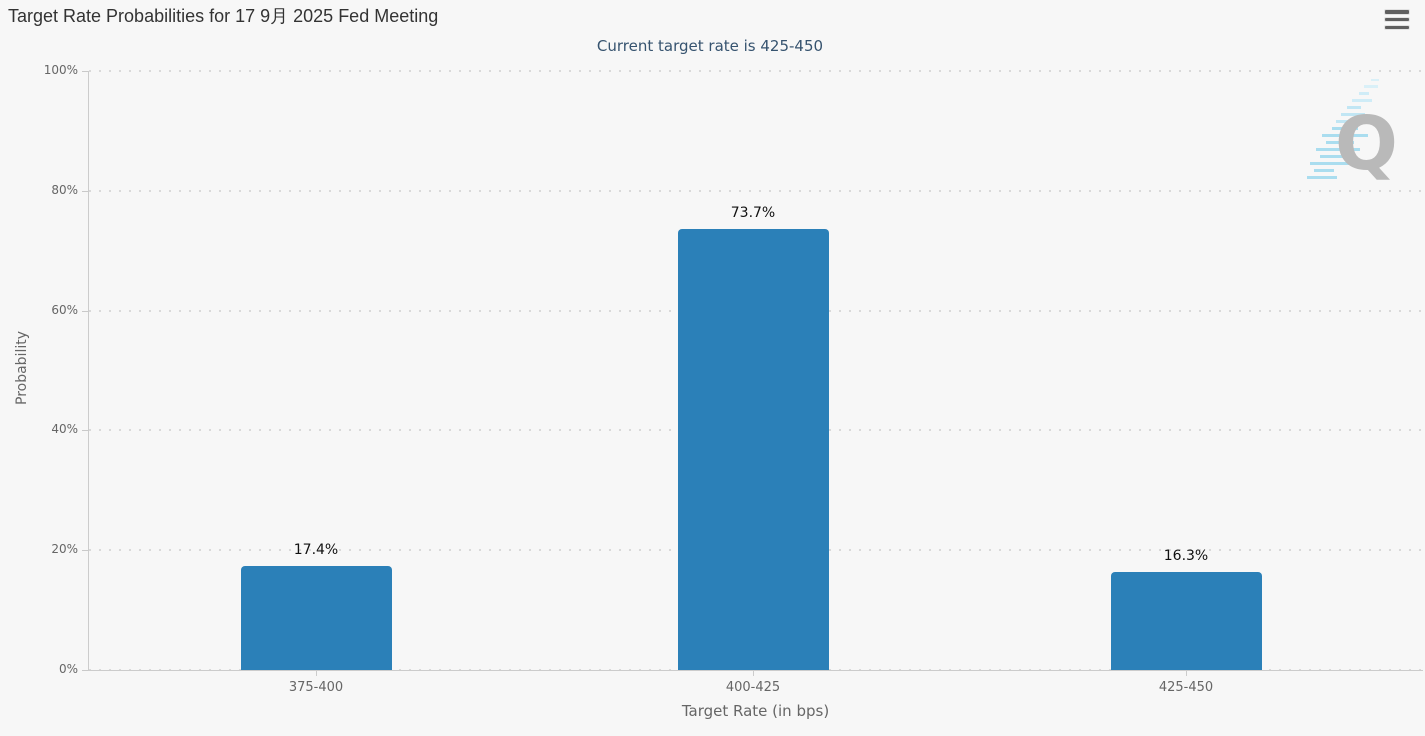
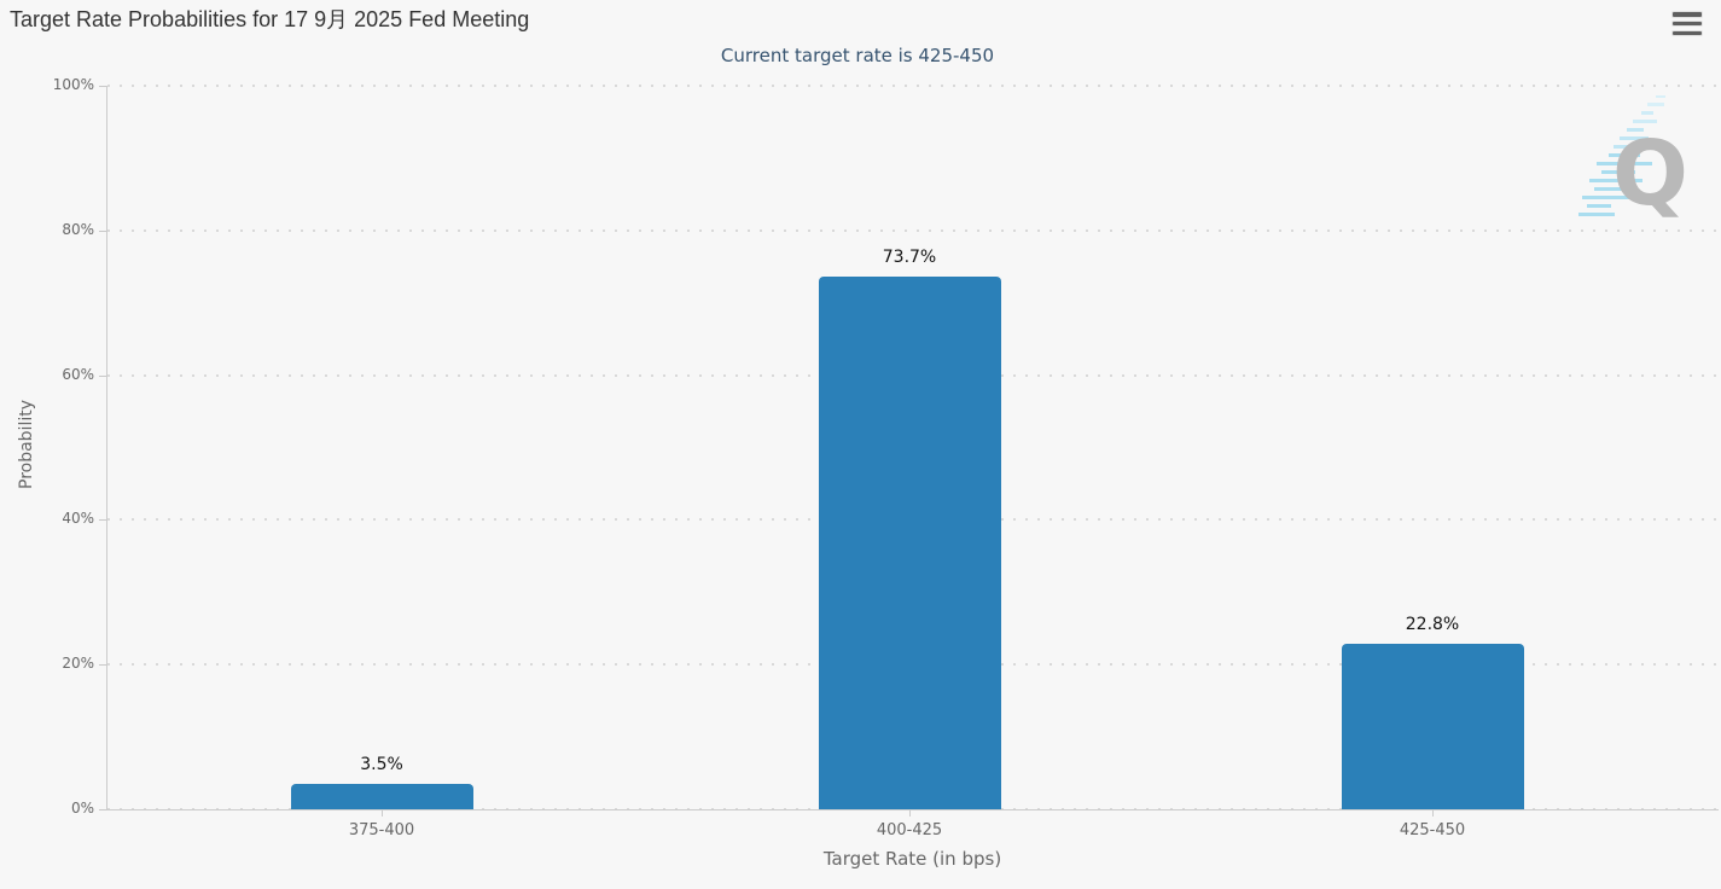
375-400: 17.4% -> 3.5%
425-450: 16.3% -> 22.8%
